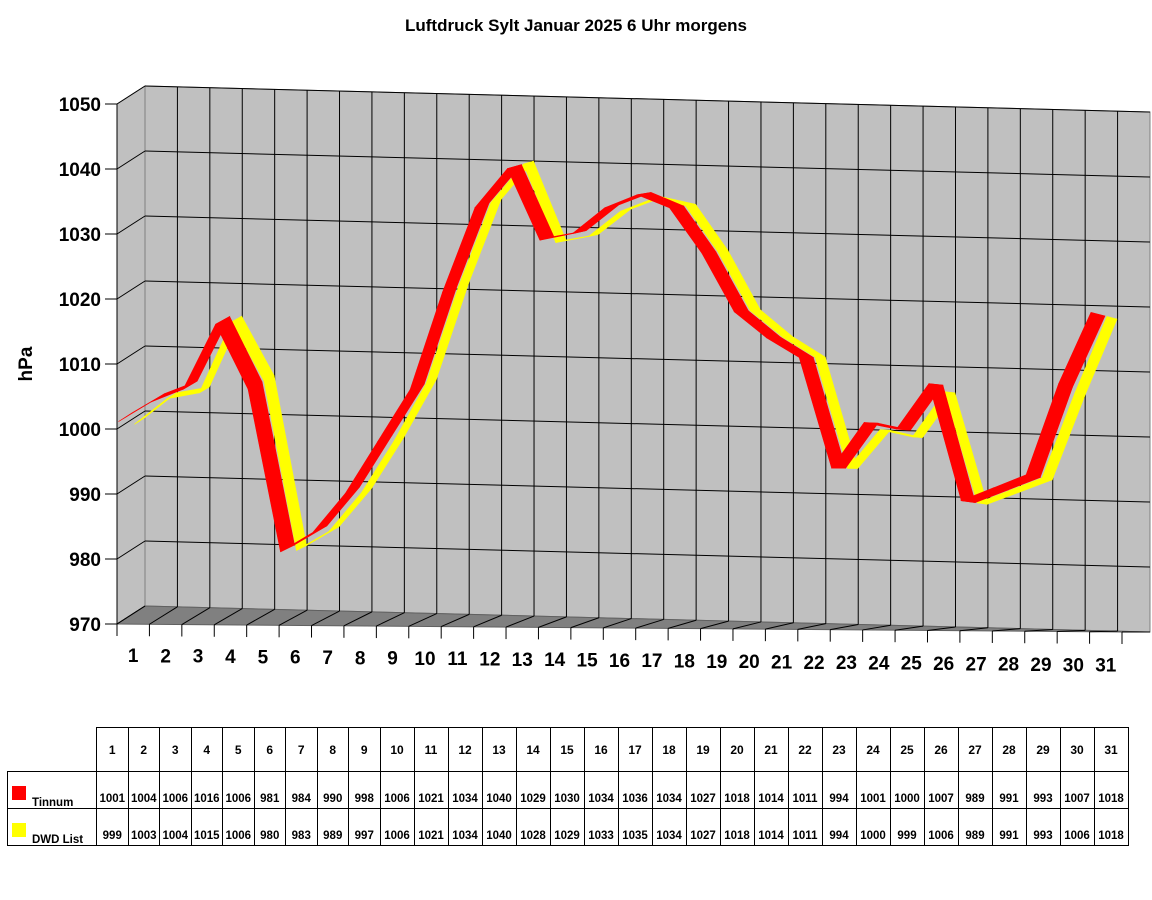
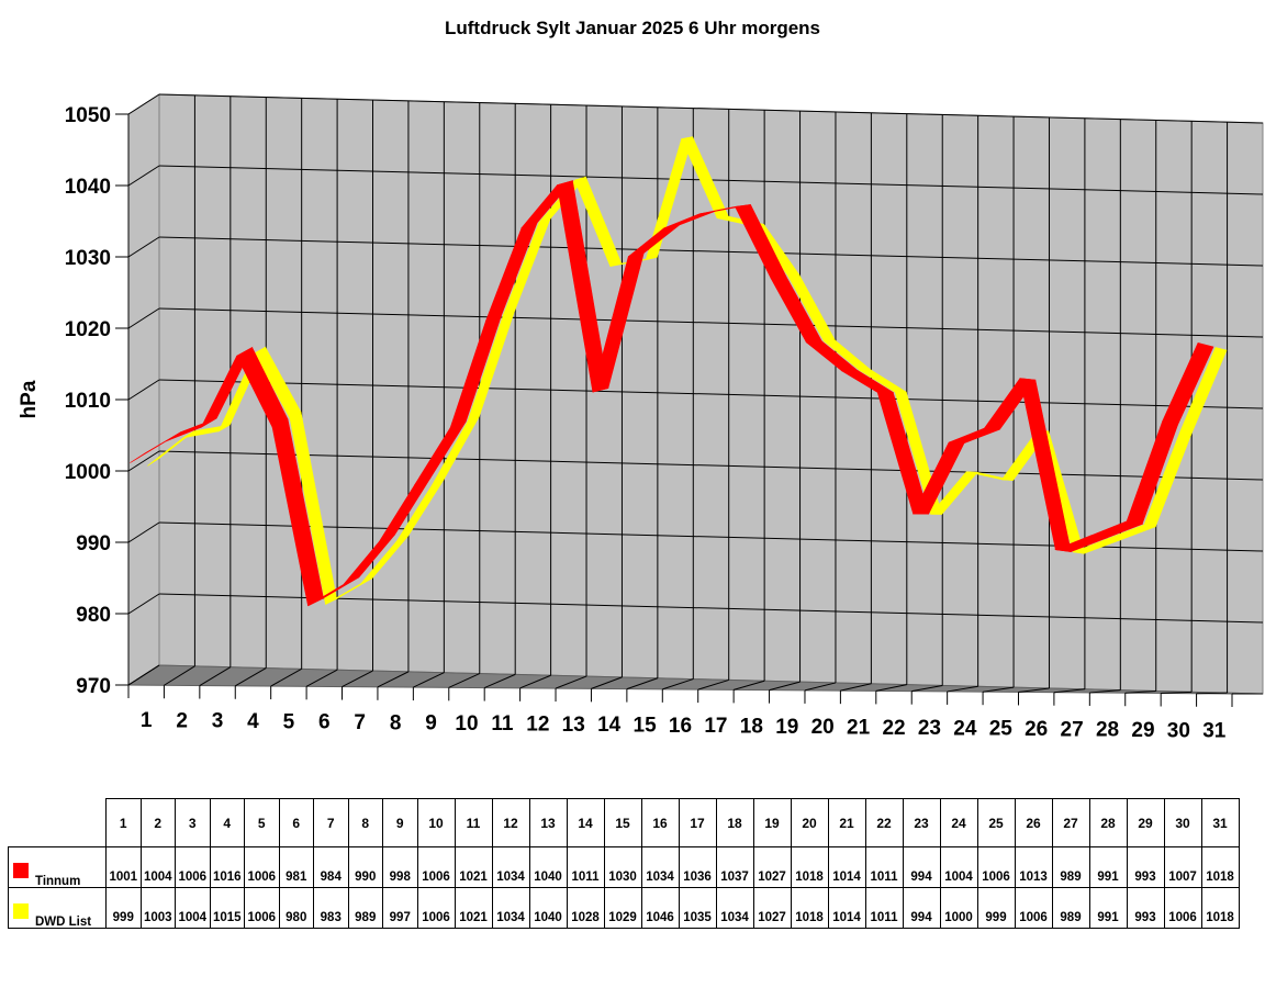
Tinnum/14: 1029 -> 1011
DWD List/16: 1033 -> 1046
Tinnum/18: 1034 -> 1037
Tinnum/24: 1001 -> 1004
Tinnum/25: 1000 -> 1006
Tinnum/26: 1007 -> 1013
